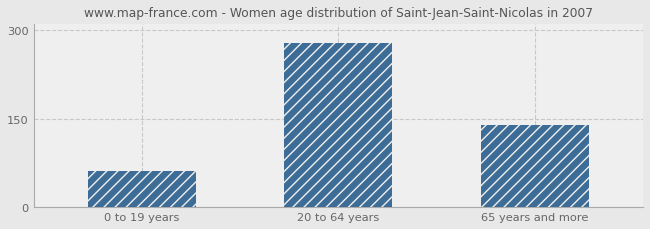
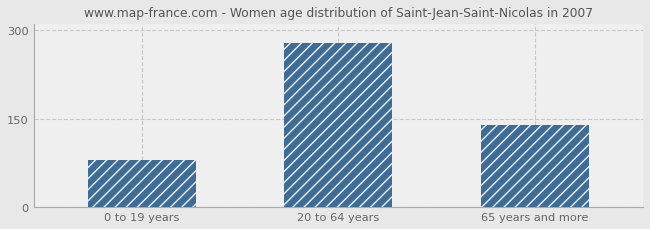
0 to 19 years: 62 -> 80
